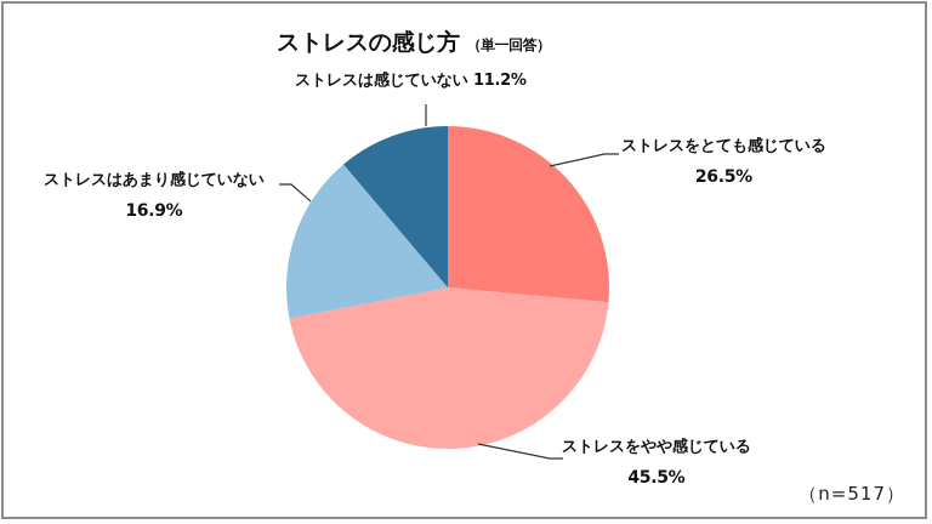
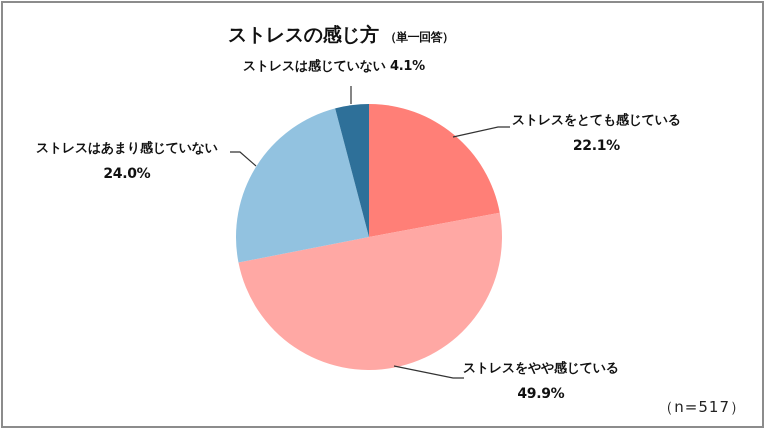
ストレスをとても感じている: 26.5% -> 22.1%
ストレスをやや感じている: 45.5% -> 49.9%
ストレスはあまり感じていない: 16.9% -> 24.0%
ストレスは感じていない: 11.2% -> 4.1%
